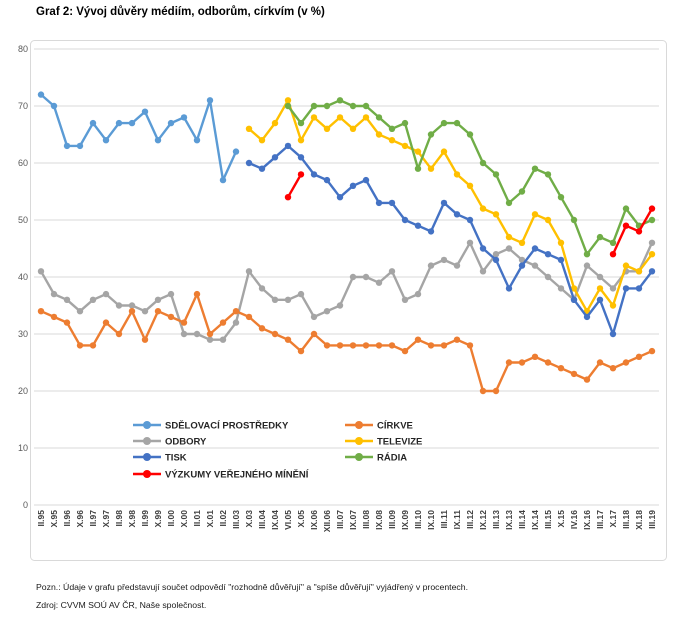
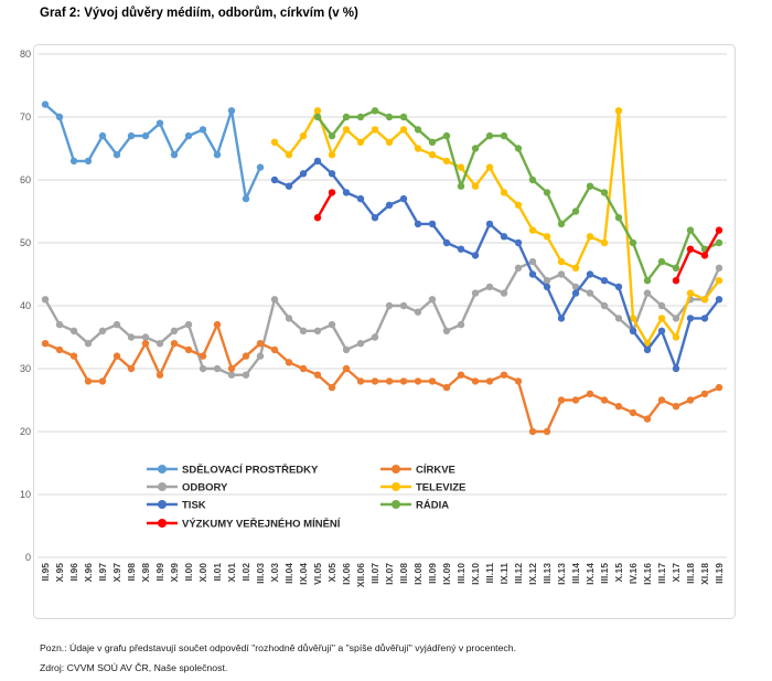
ODBORY/IX.12: 41 -> 47
TELEVIZE/X.15: 46 -> 71
